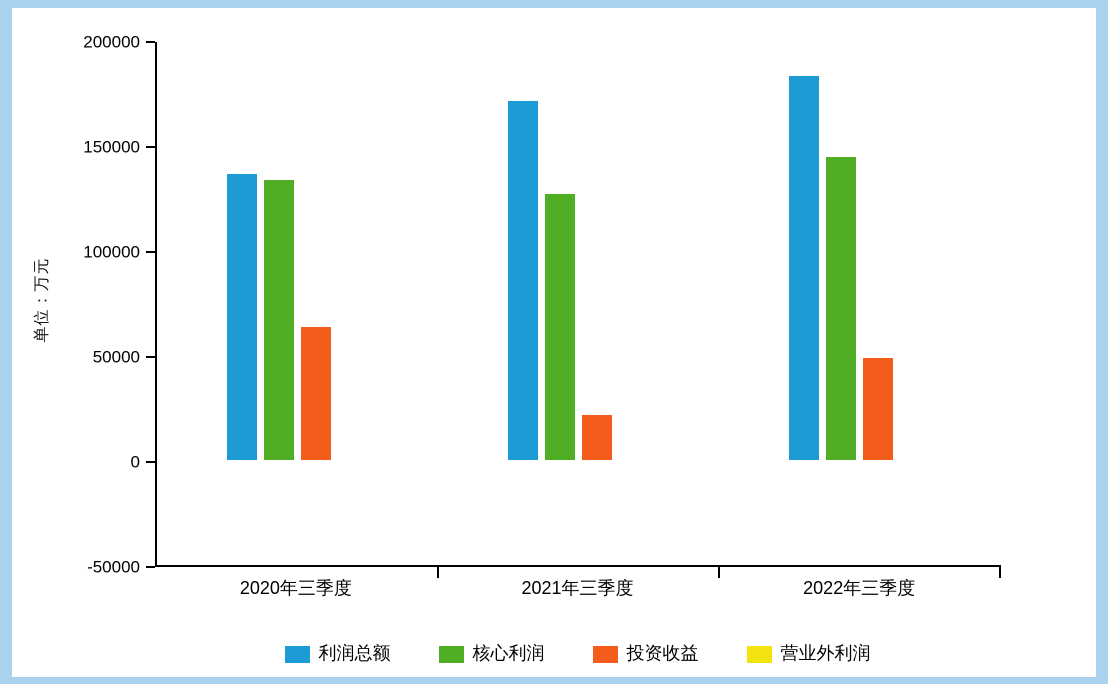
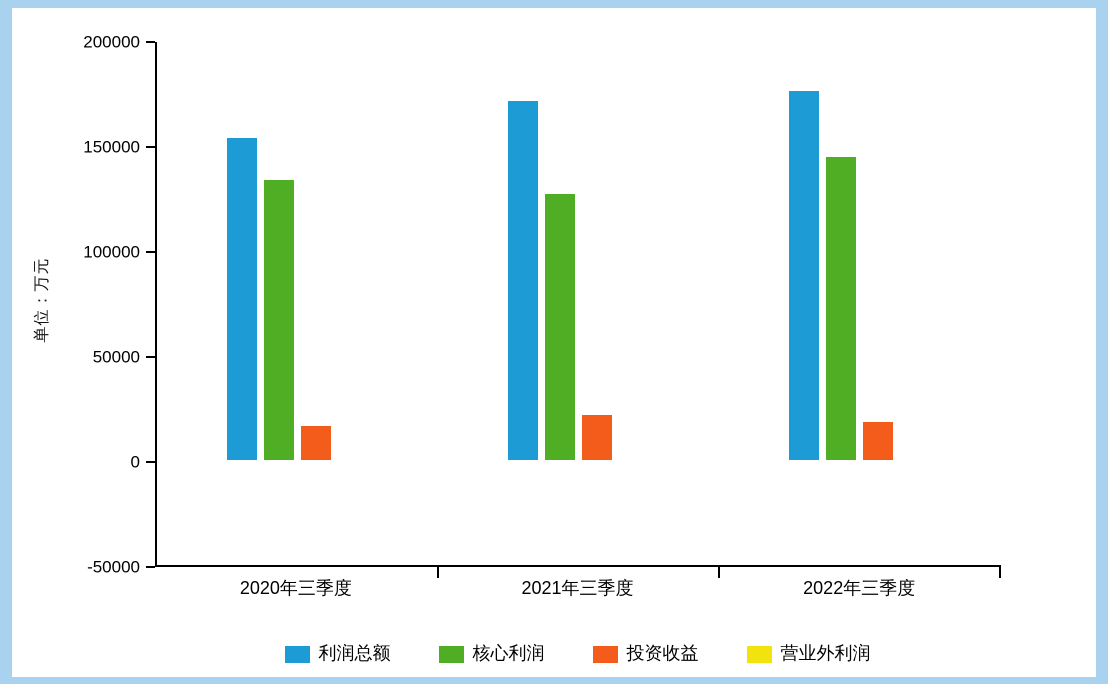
利润总额/2020年三季度: 137000 -> 154000
投资收益/2020年三季度: 64000 -> 16000
利润总额/2022年三季度: 184000 -> 176000
投资收益/2022年三季度: 49000 -> 18000
